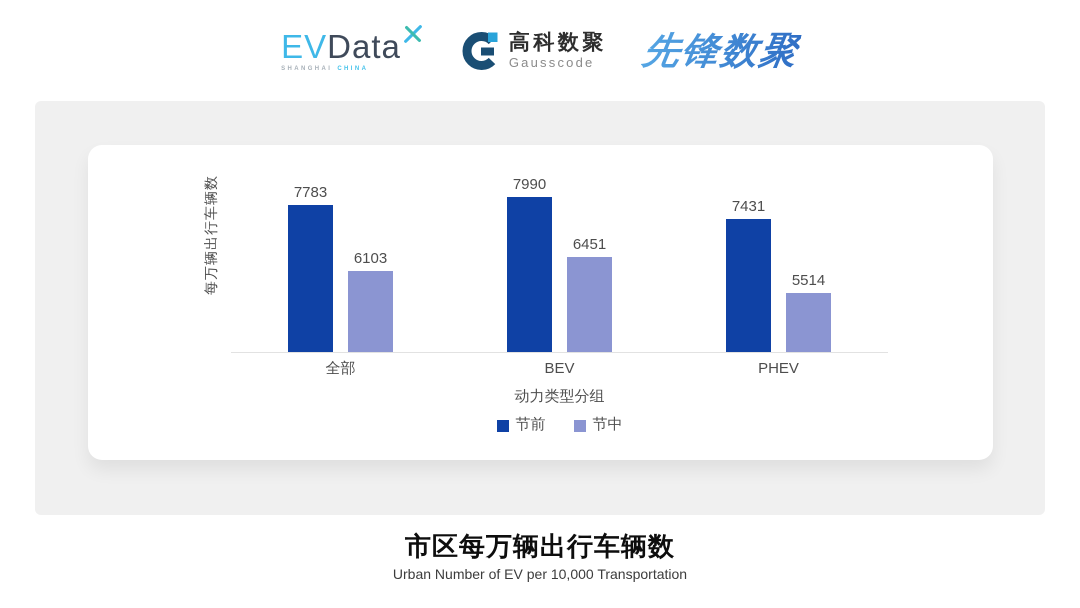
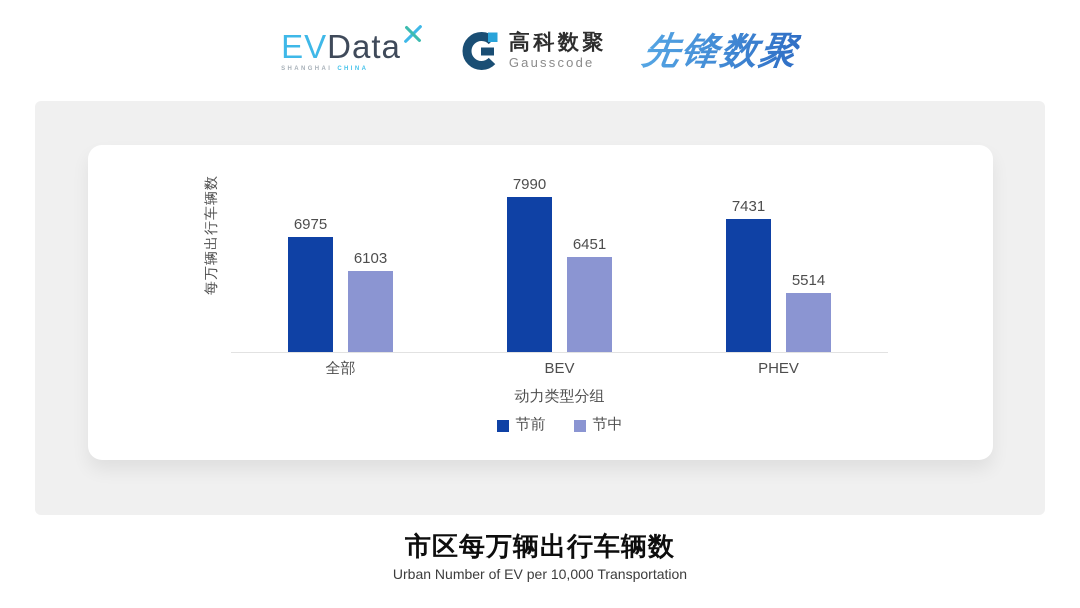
节前/全部: 7783 -> 6975
